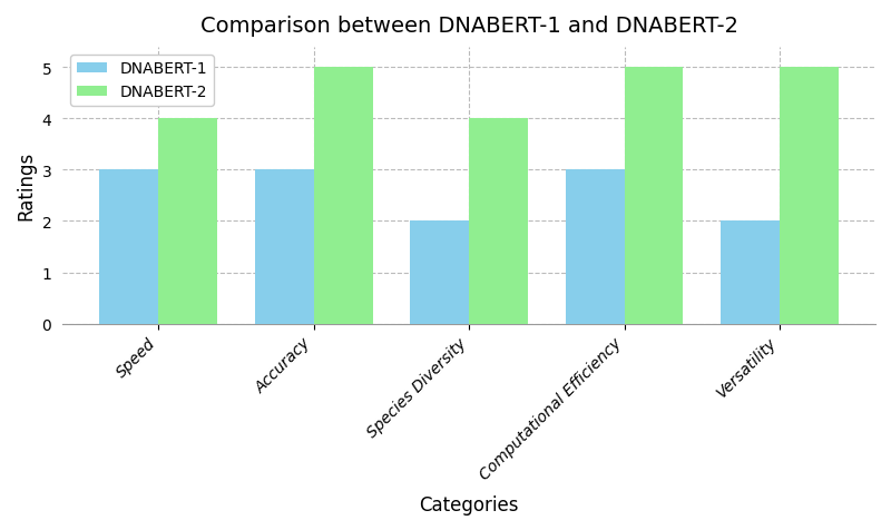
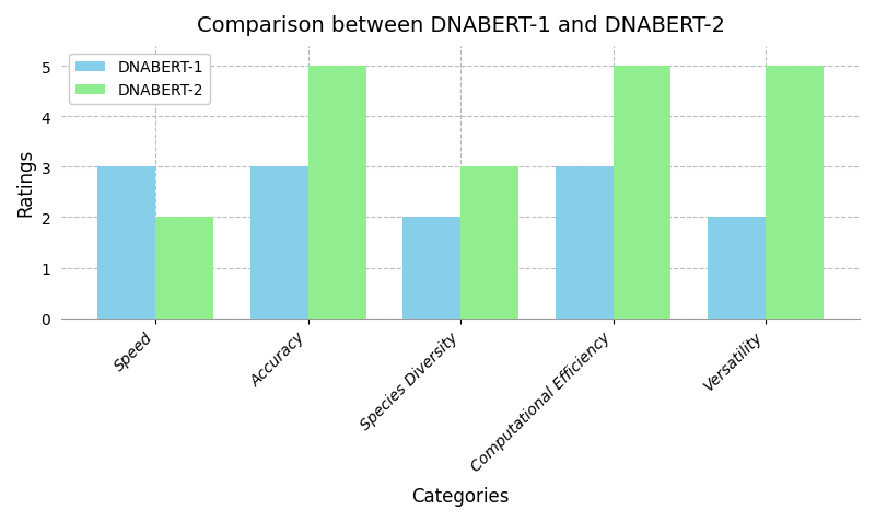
DNABERT-2/Speed: 4 -> 2
DNABERT-2/Species Diversity: 4 -> 3
